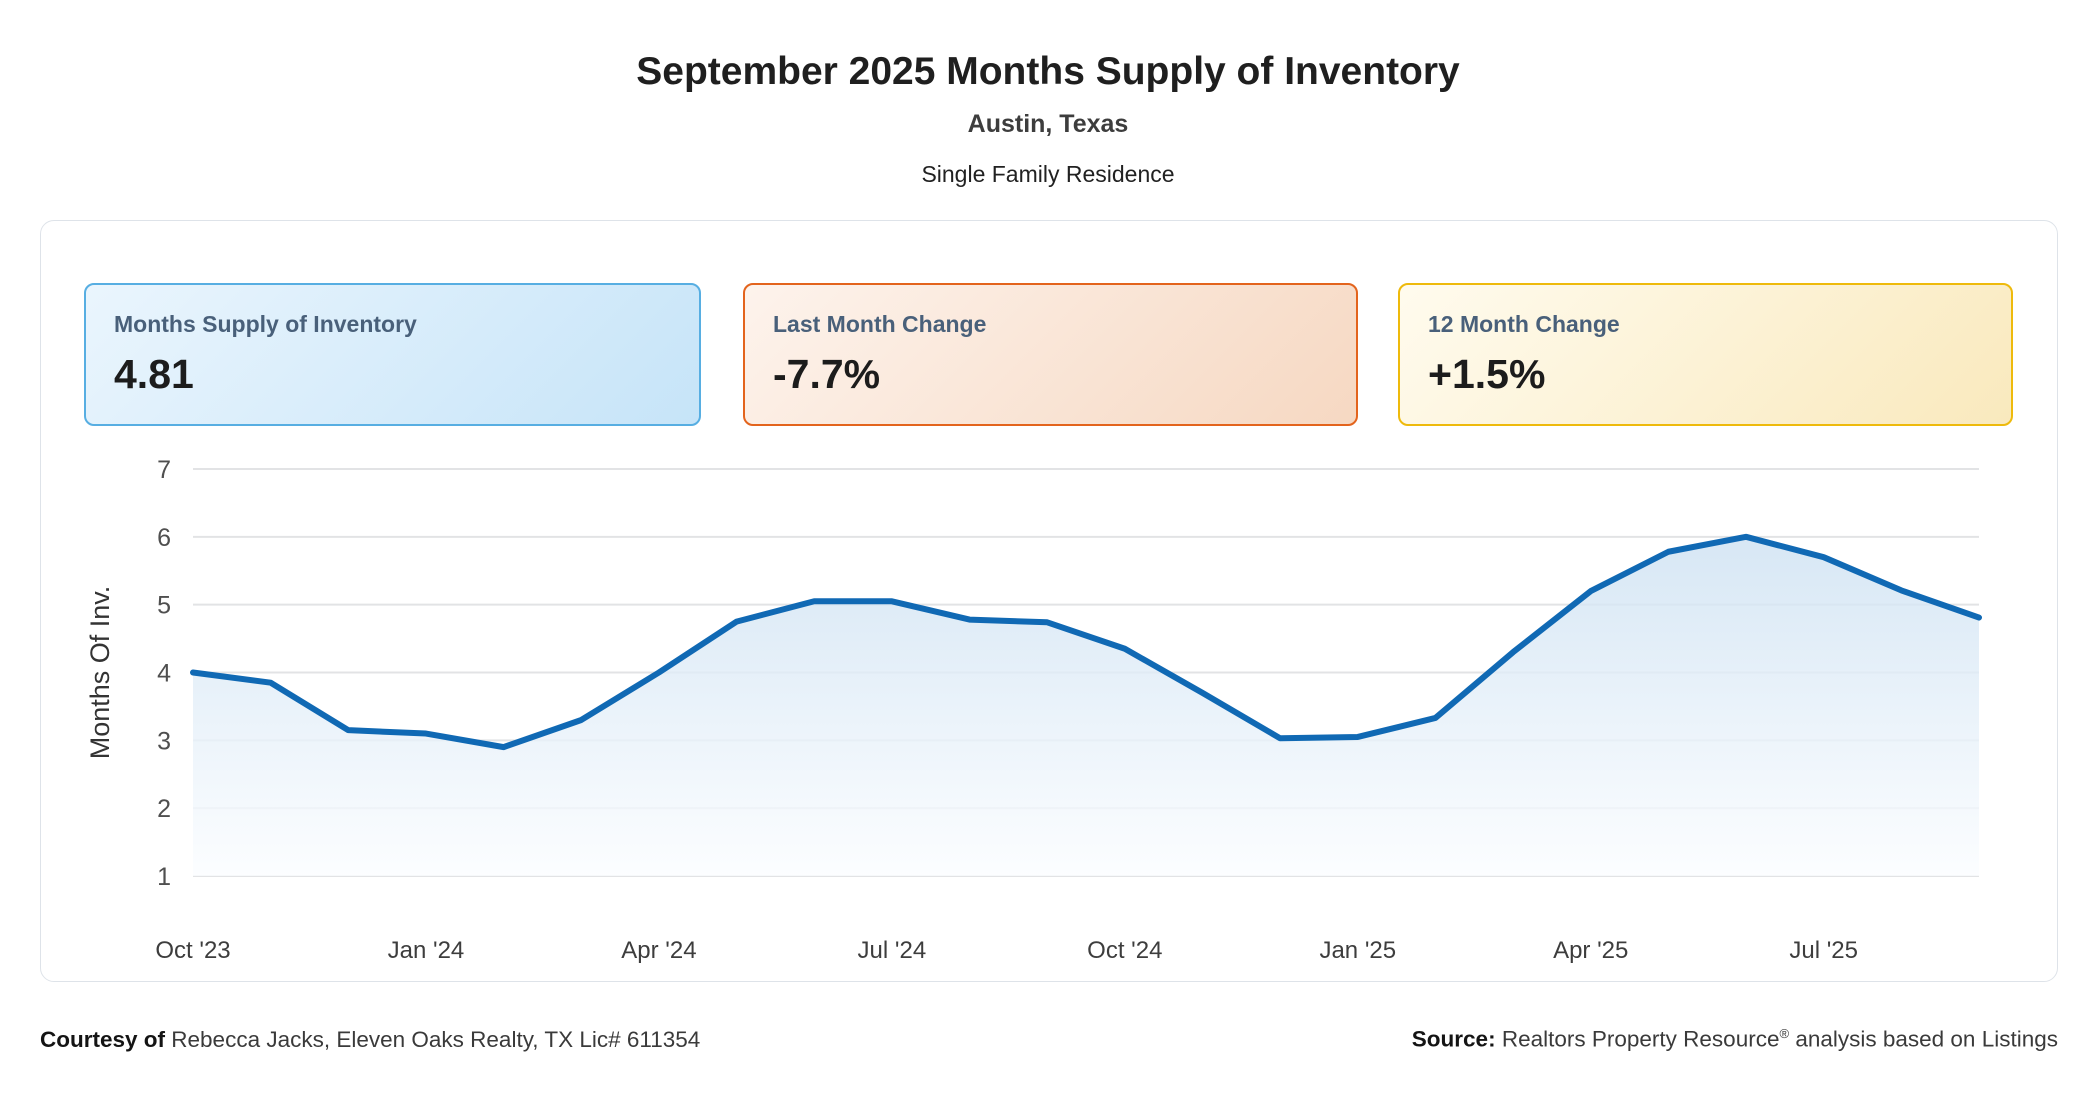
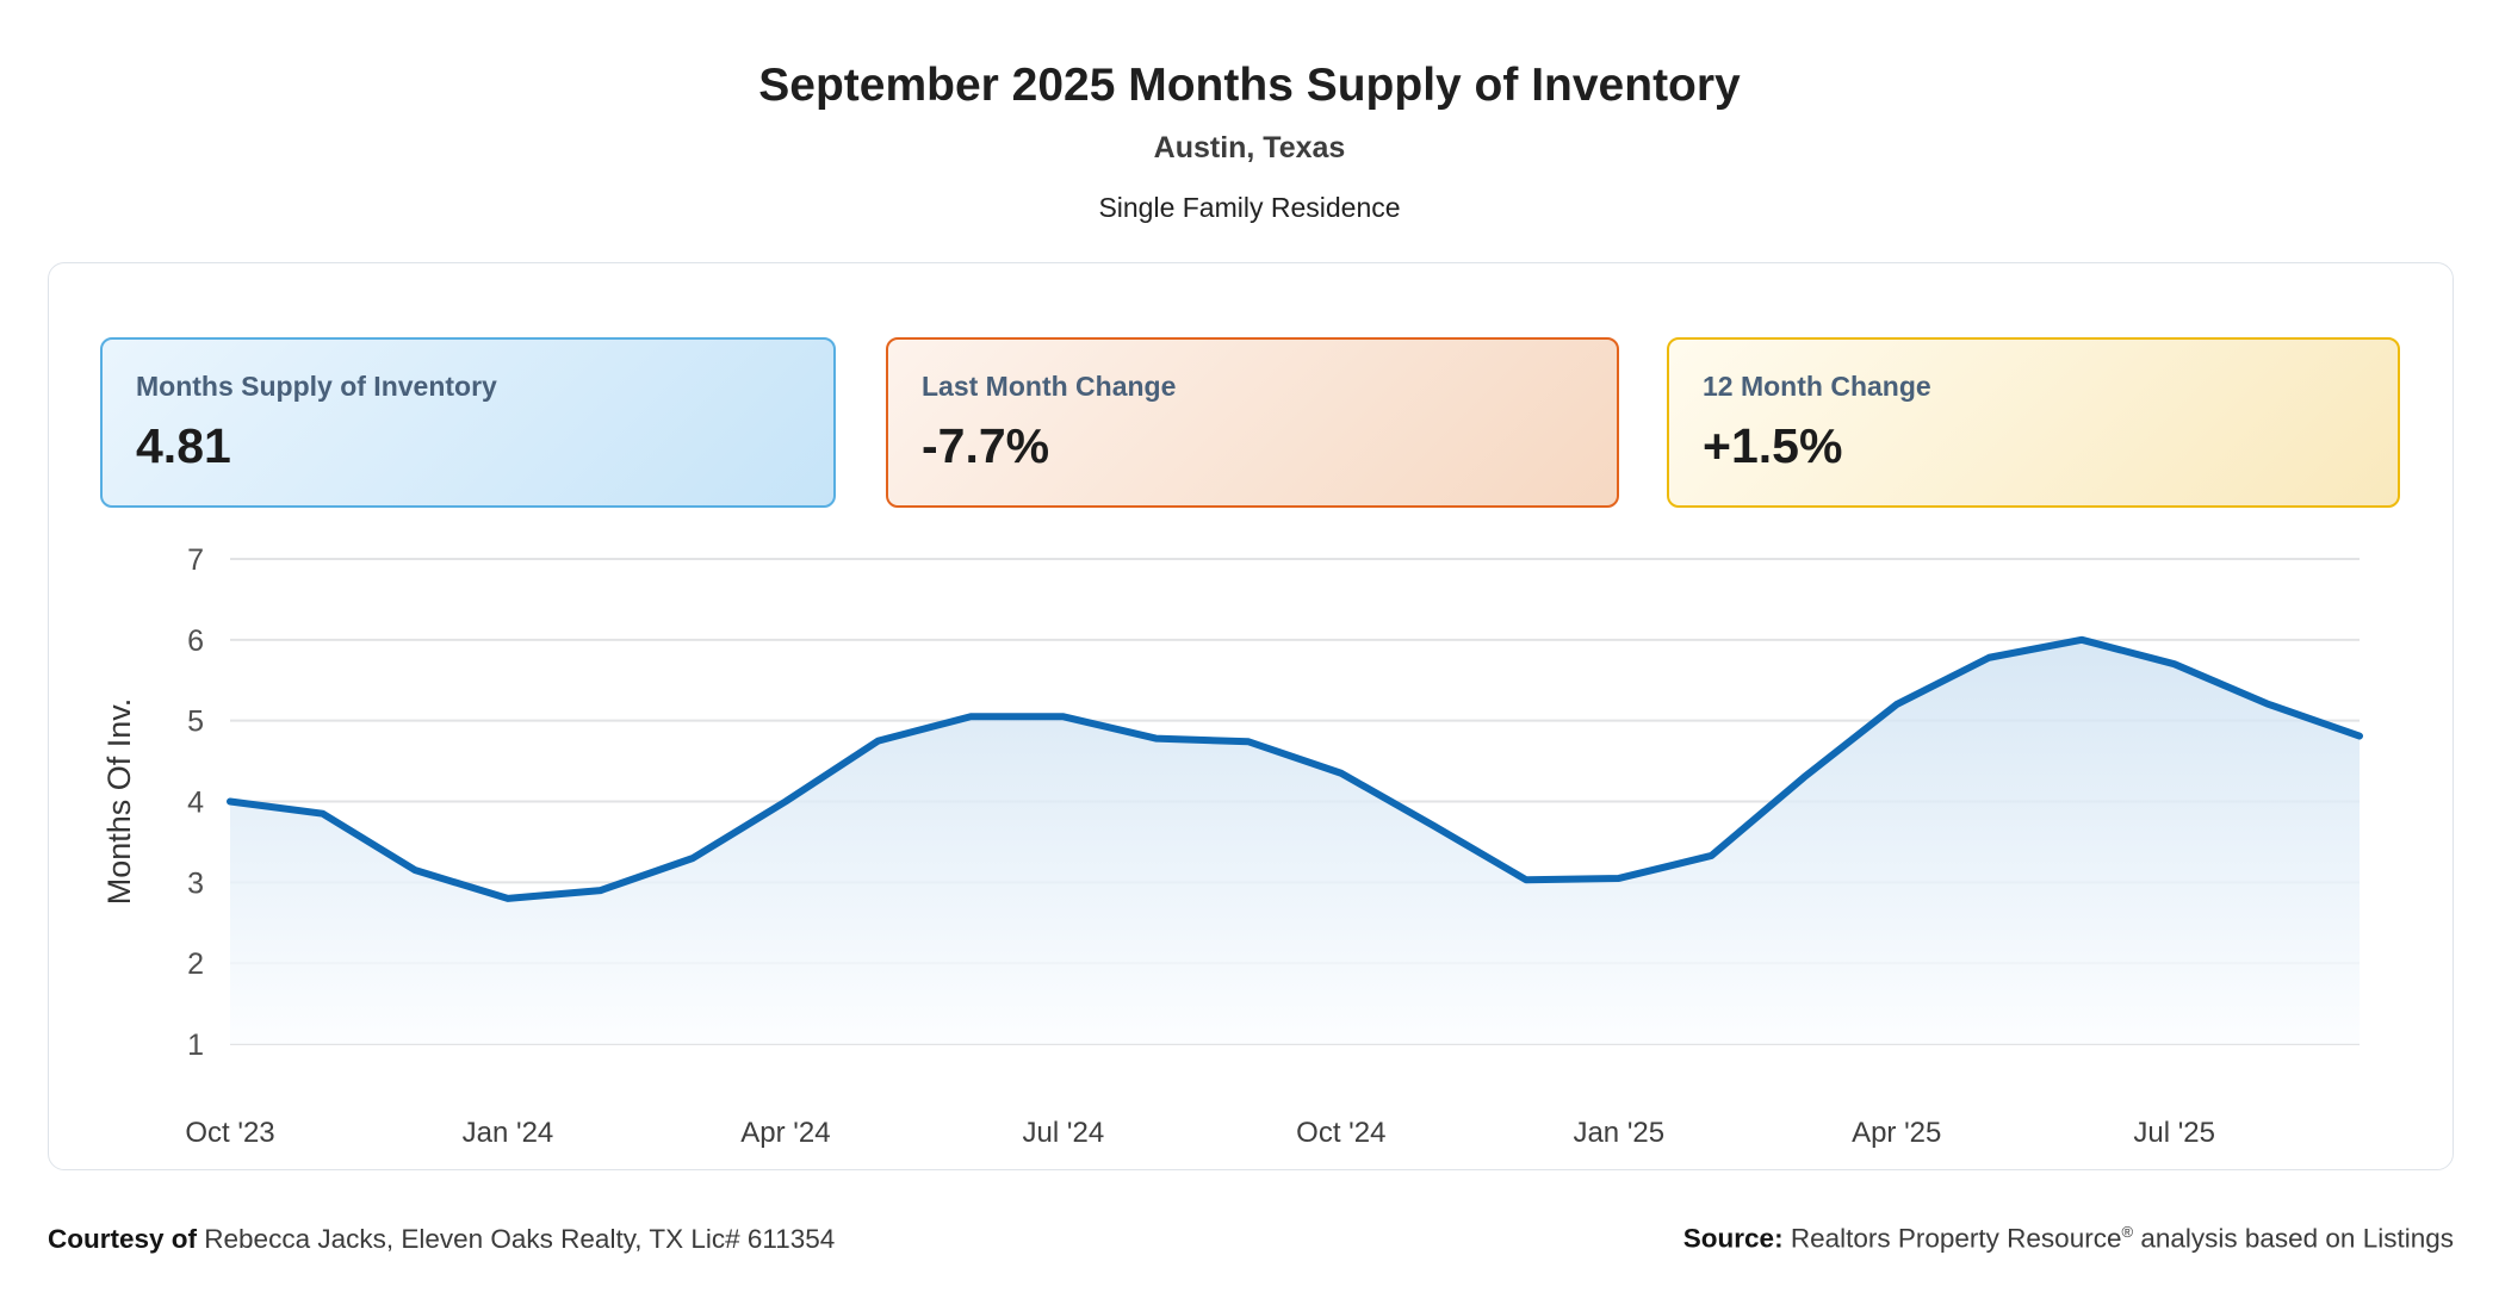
Jan '24: 3.1 -> 2.8
